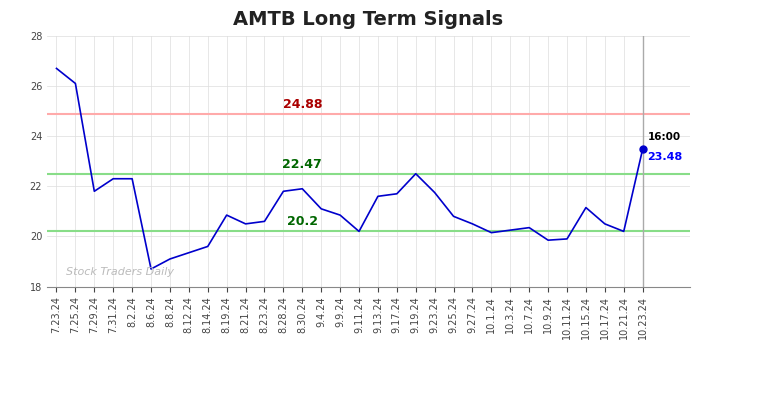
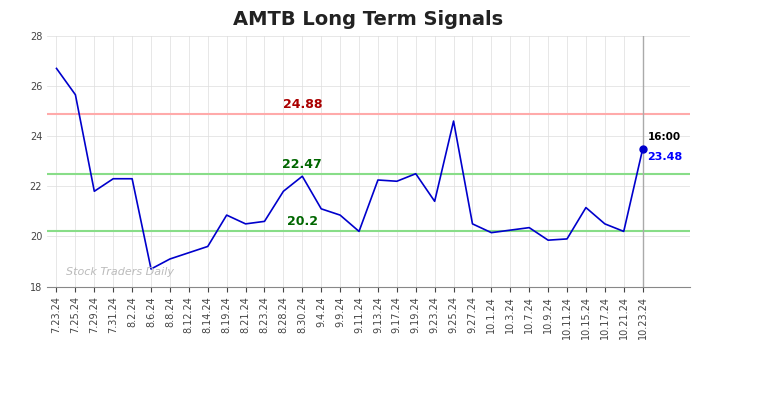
7.25.24: 26.10 -> 25.65
8.30.24: 21.90 -> 22.40
9.13.24: 21.60 -> 22.25
9.17.24: 21.70 -> 22.20
9.23.24: 21.75 -> 21.40
9.25.24: 20.80 -> 24.60
